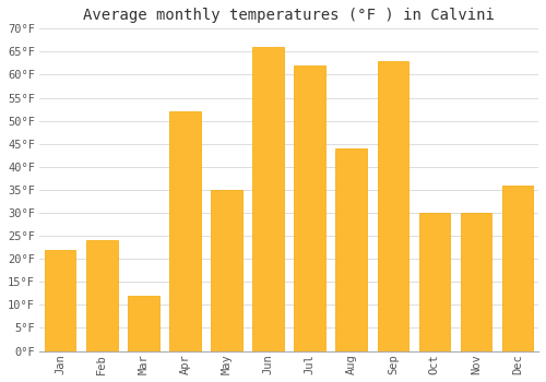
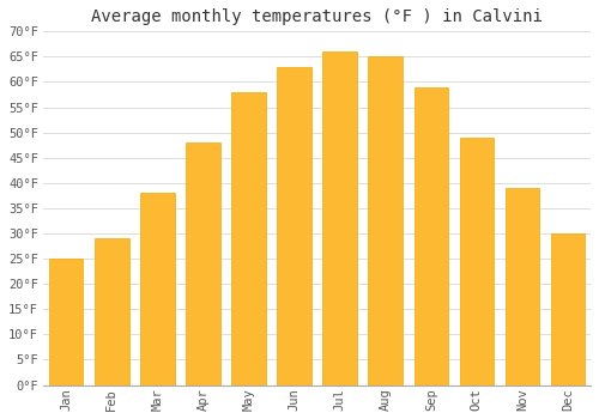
Jan: 22°F -> 25°F
Feb: 24°F -> 29°F
Mar: 12°F -> 38°F
Apr: 52°F -> 48°F
May: 35°F -> 58°F
Jun: 66°F -> 63°F
Jul: 62°F -> 66°F
Aug: 44°F -> 65°F
Sep: 63°F -> 59°F
Oct: 30°F -> 49°F
Nov: 30°F -> 39°F
Dec: 36°F -> 30°F
